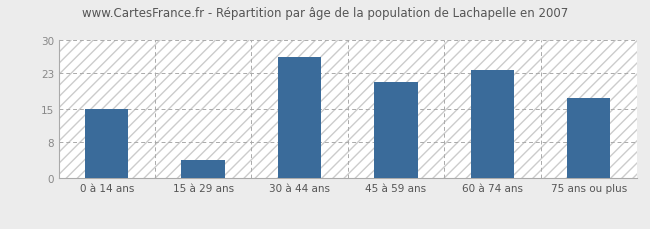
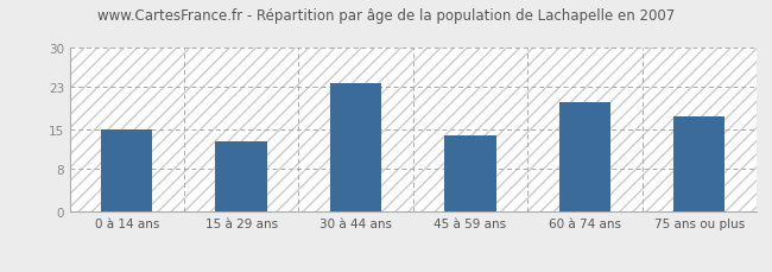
15 à 29 ans: 4.0 -> 13.0
30 à 44 ans: 26.5 -> 23.5
45 à 59 ans: 21.0 -> 14.0
60 à 74 ans: 23.5 -> 20.0
